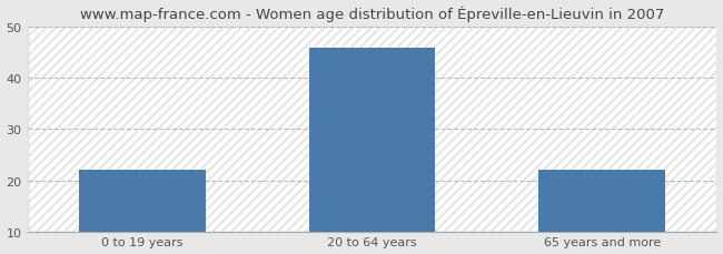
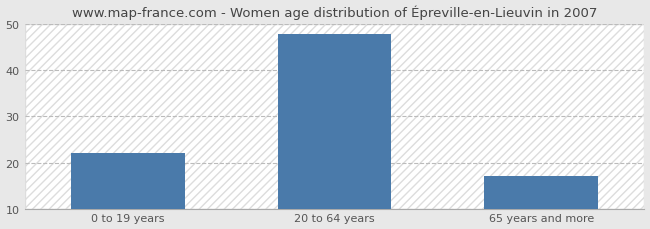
20 to 64 years: 46 -> 48
65 years and more: 22 -> 17
